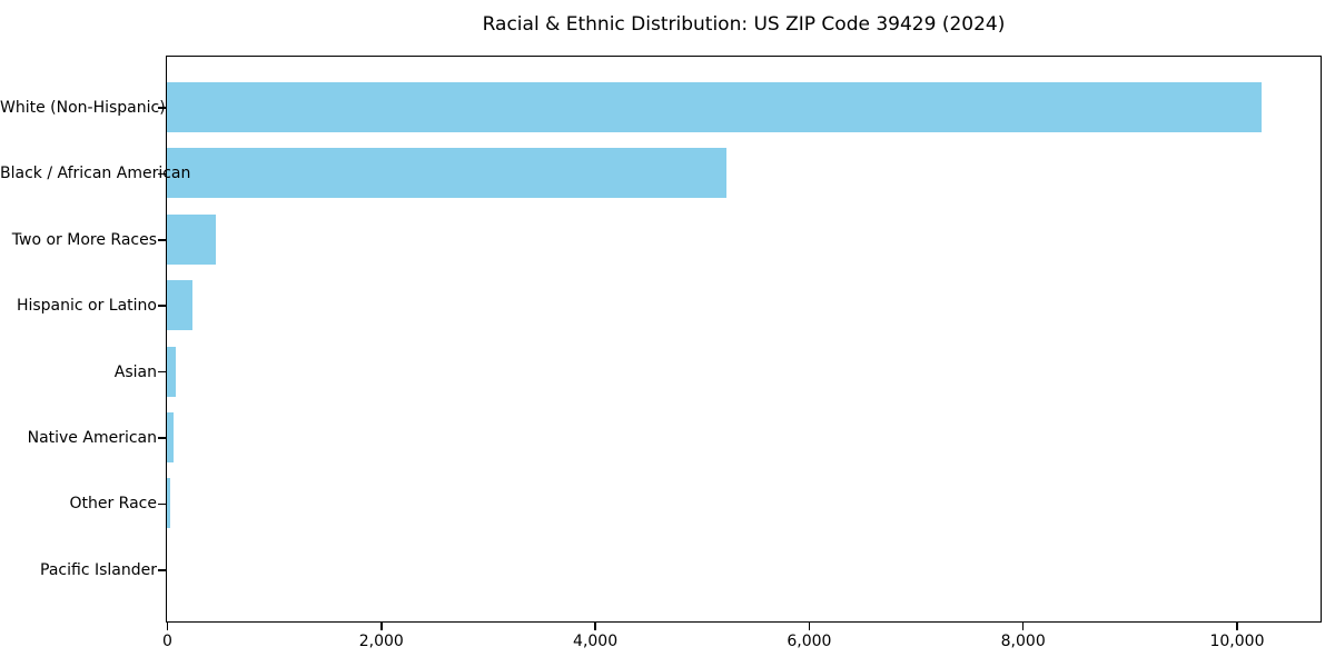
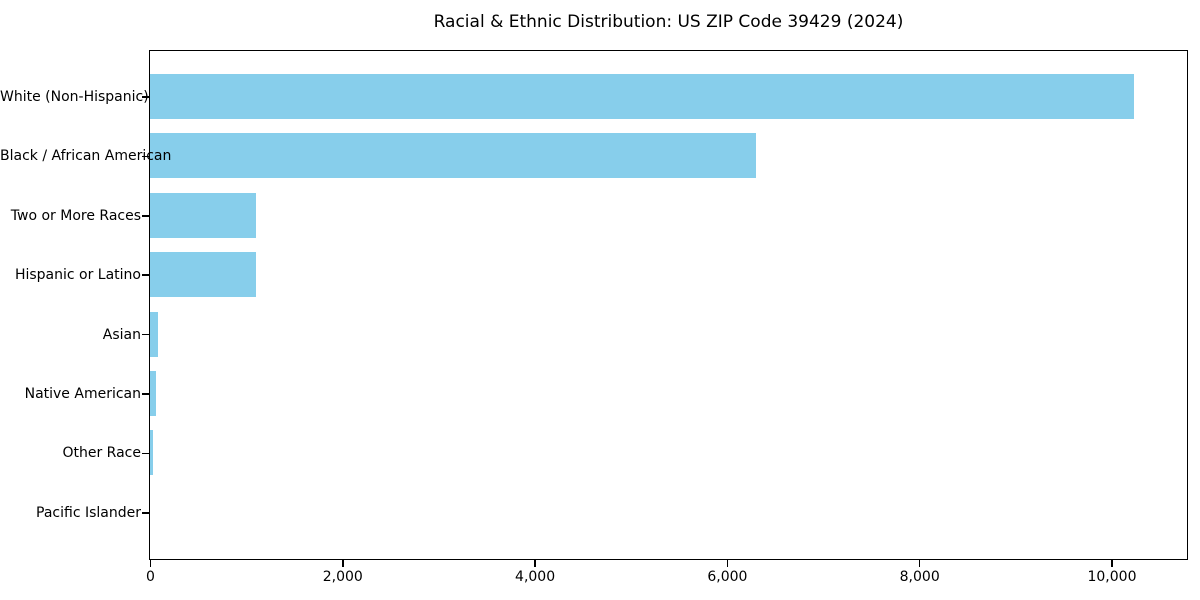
Black / African American: 5200 -> 6300
Two or More Races: 500 -> 1100
Hispanic or Latino: 200 -> 1100
